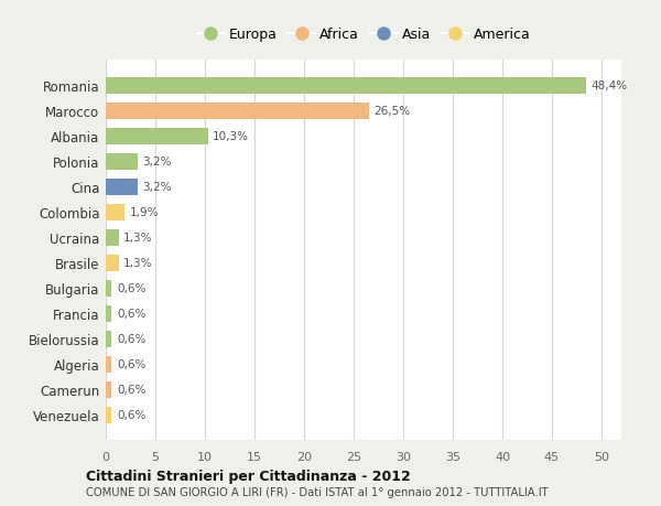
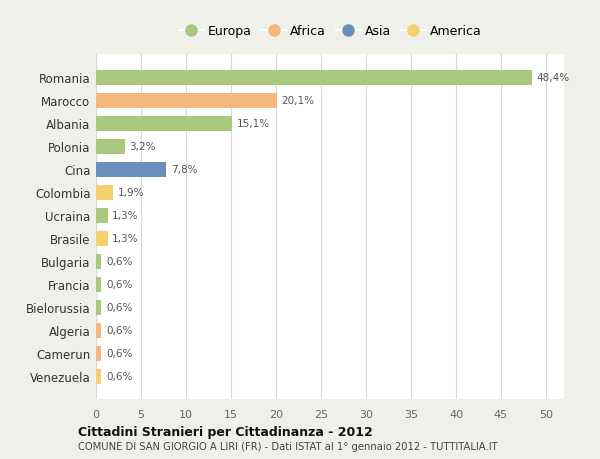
Marocco: 26,5% -> 20,1%
Albania: 10,3% -> 15,1%
Cina: 3,2% -> 7,8%
